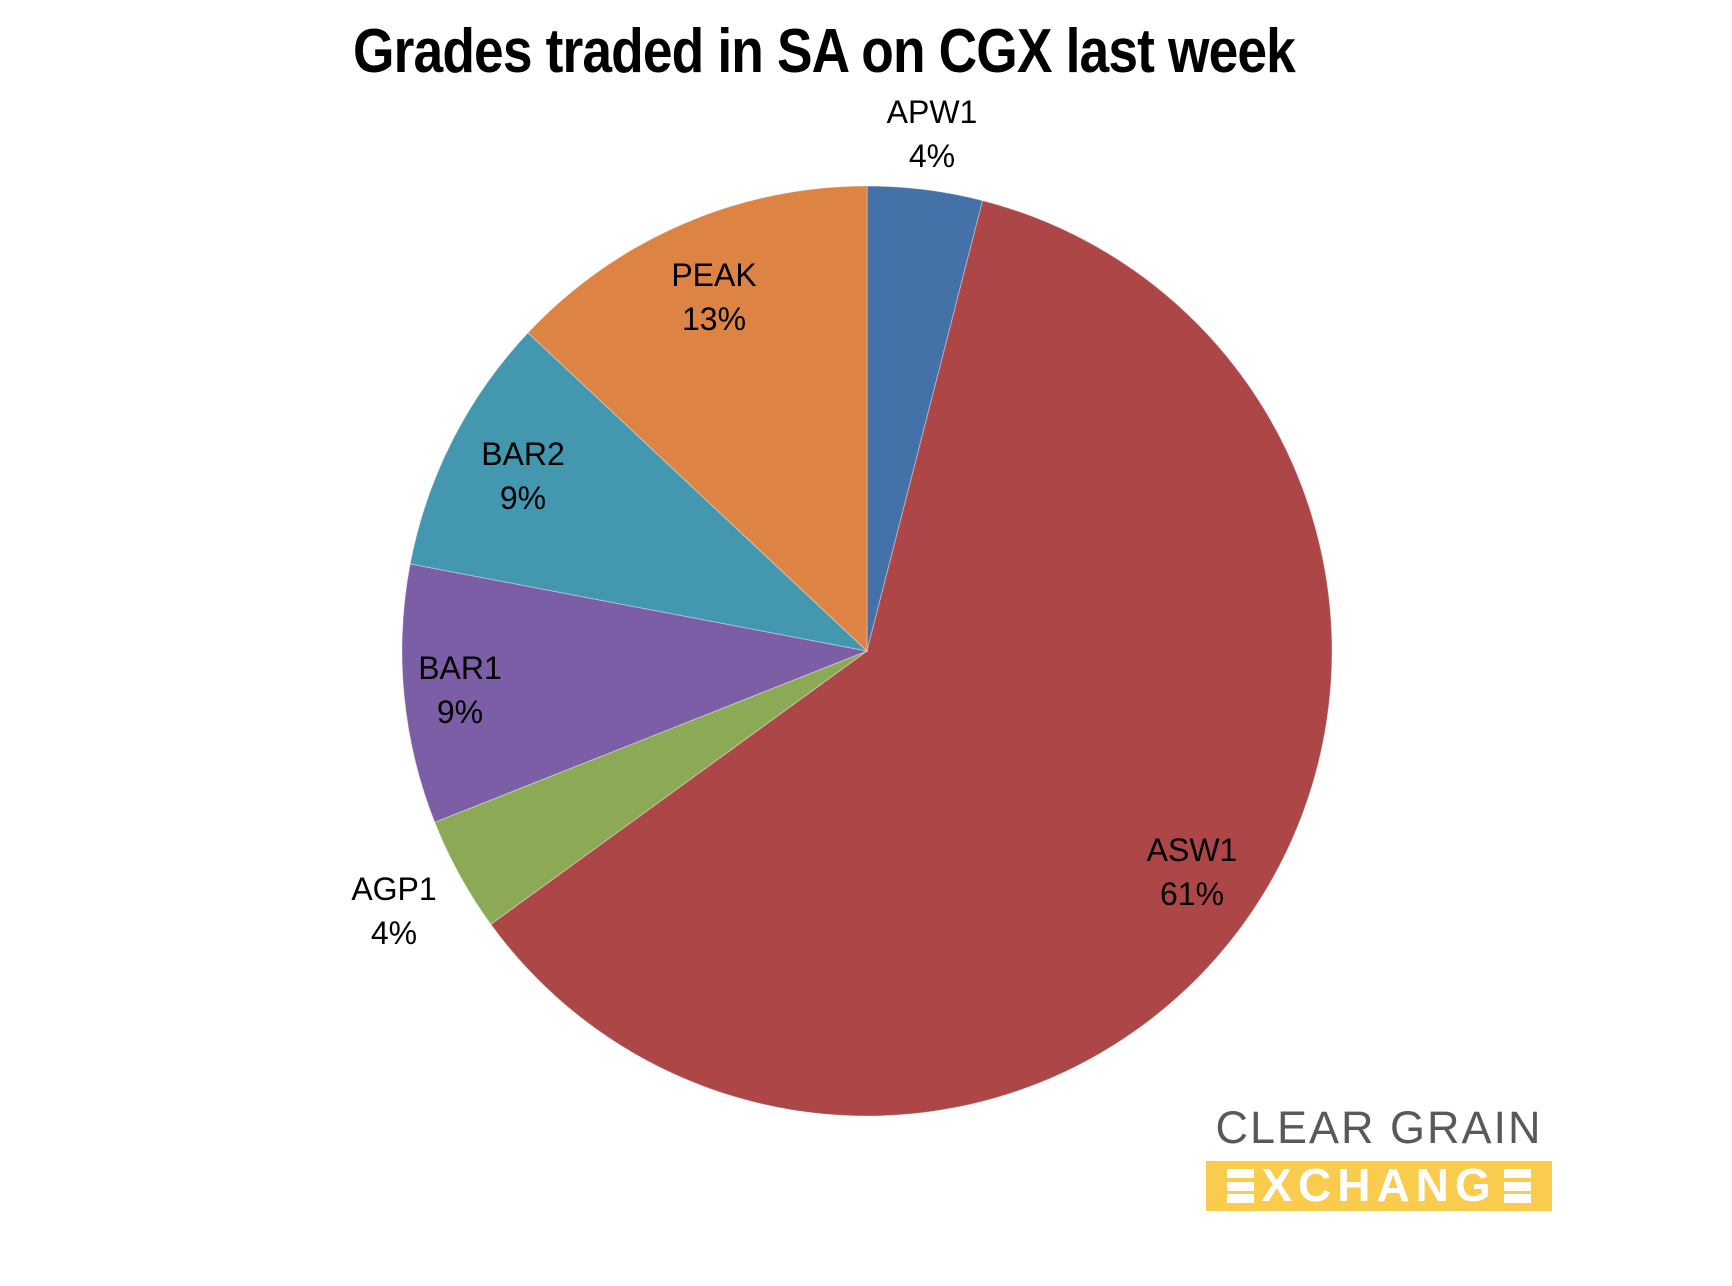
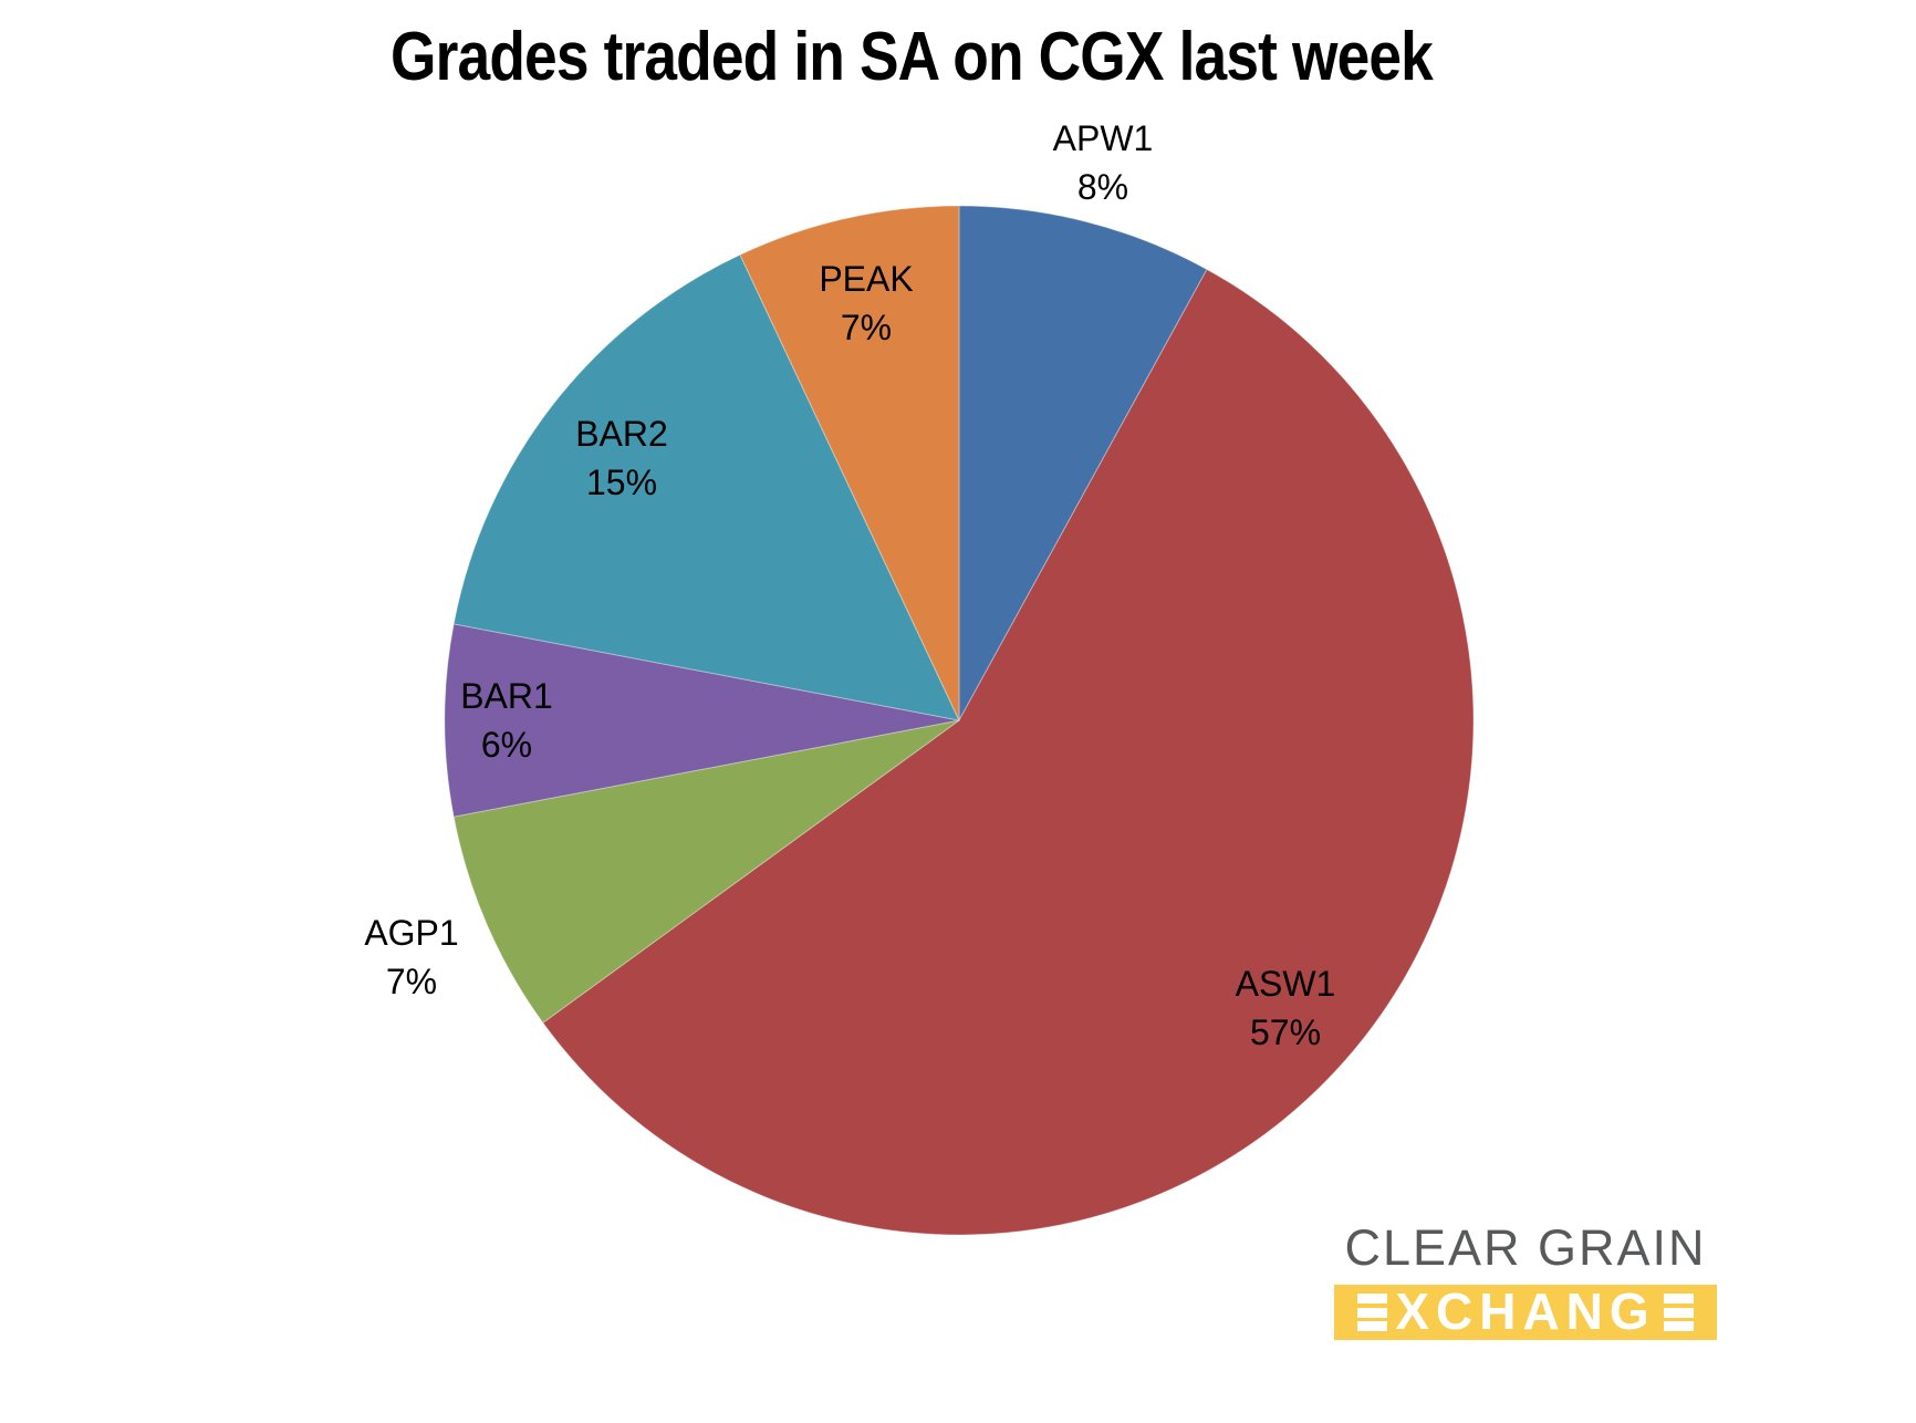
APW1: 4% -> 8%
ASW1: 61% -> 57%
AGP1: 4% -> 7%
BAR1: 9% -> 6%
BAR2: 9% -> 15%
PEAK: 13% -> 7%
